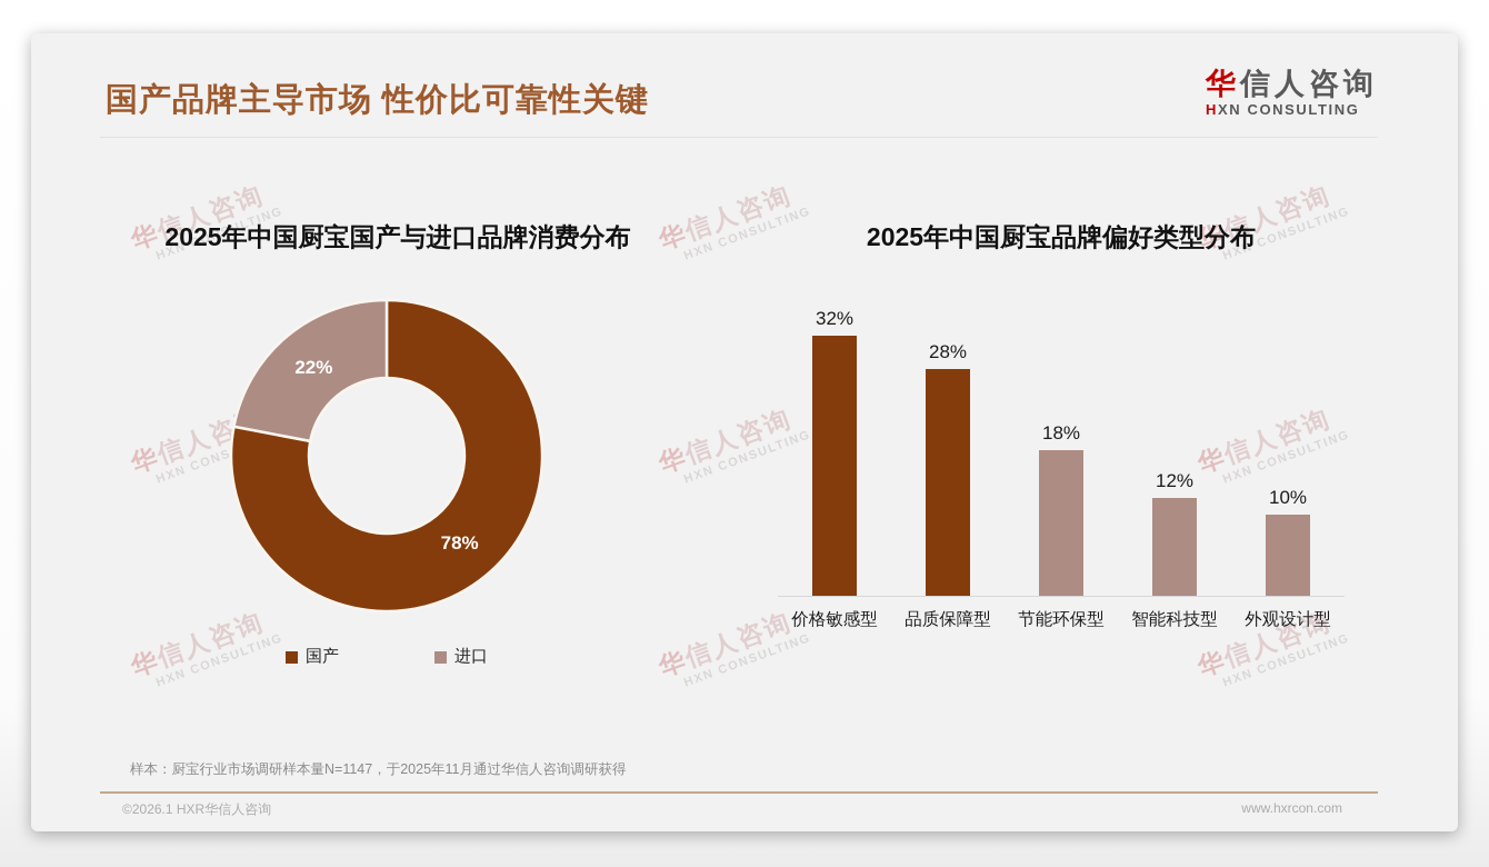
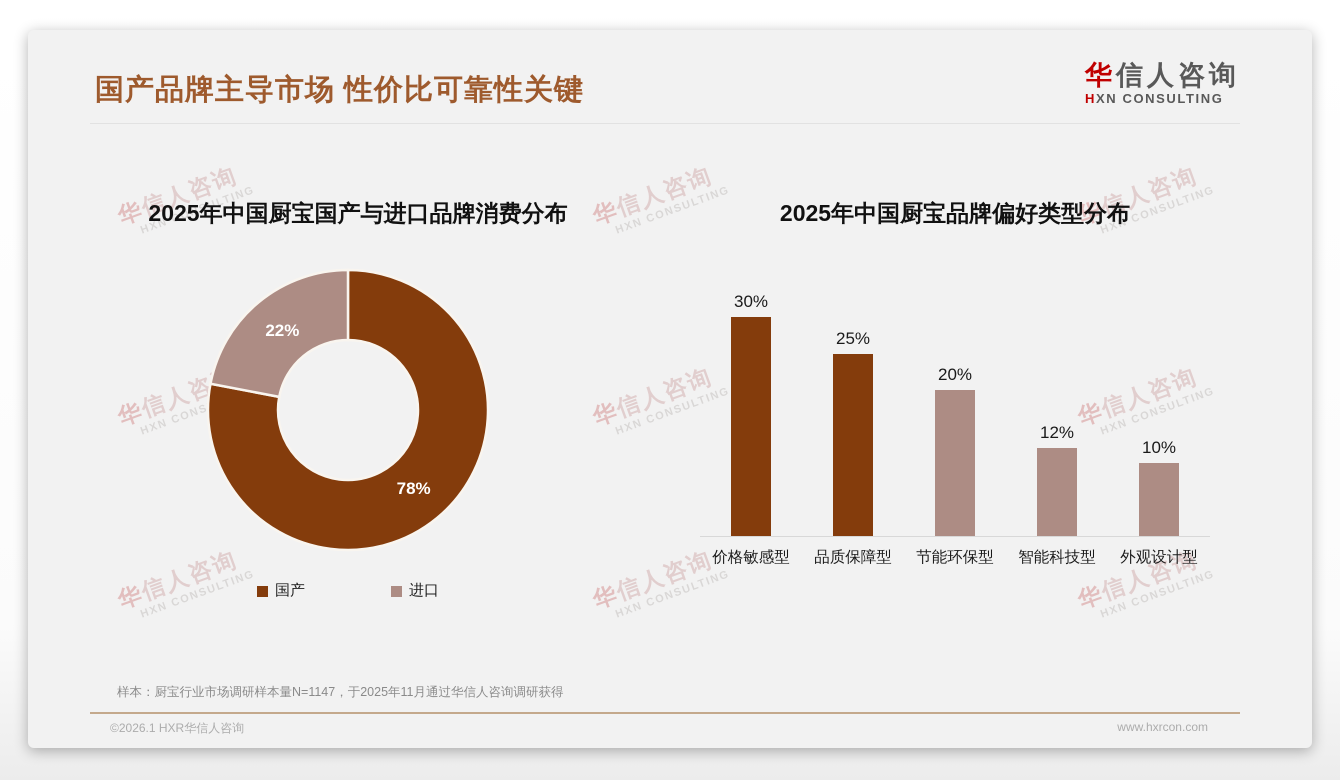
2025年中国厨宝品牌偏好类型分布/价格敏感型: 32% -> 30%
2025年中国厨宝品牌偏好类型分布/品质保障型: 28% -> 25%
2025年中国厨宝品牌偏好类型分布/节能环保型: 18% -> 20%
